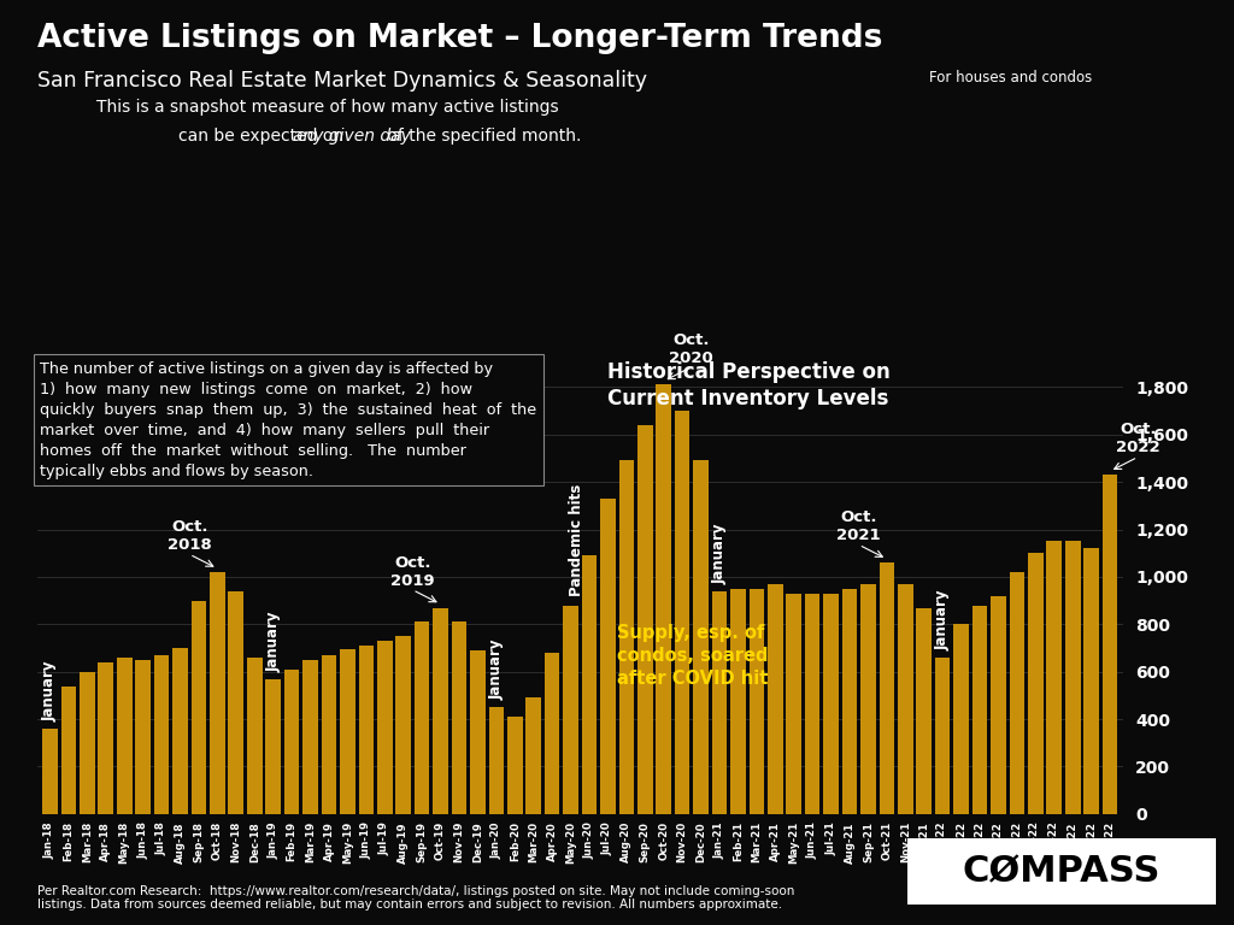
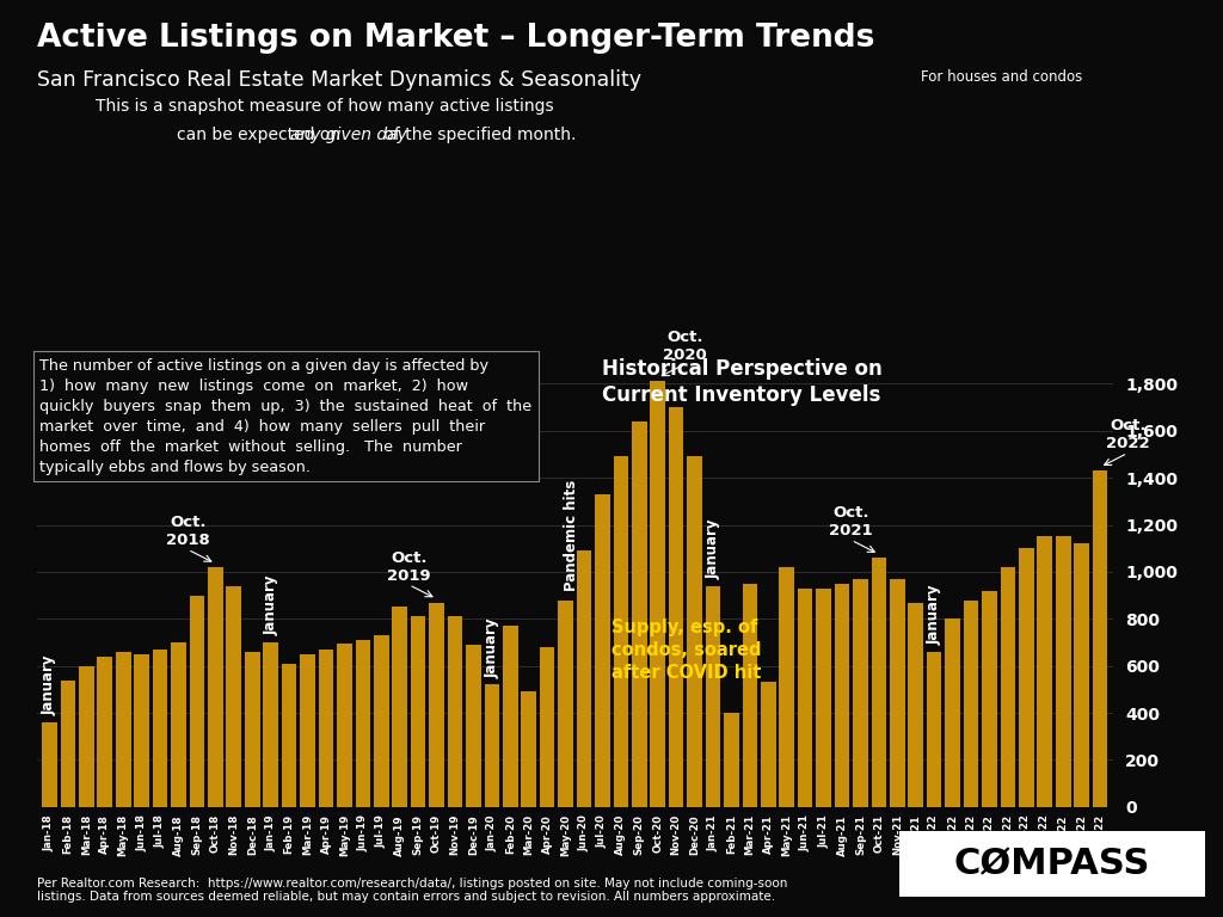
Jan-19: 570 -> 700
Aug-19: 750 -> 850
Jan-20: 450 -> 520
Feb-20: 410 -> 770
Feb-21: 950 -> 400
Apr-21: 970 -> 530
May-21: 930 -> 1,020
